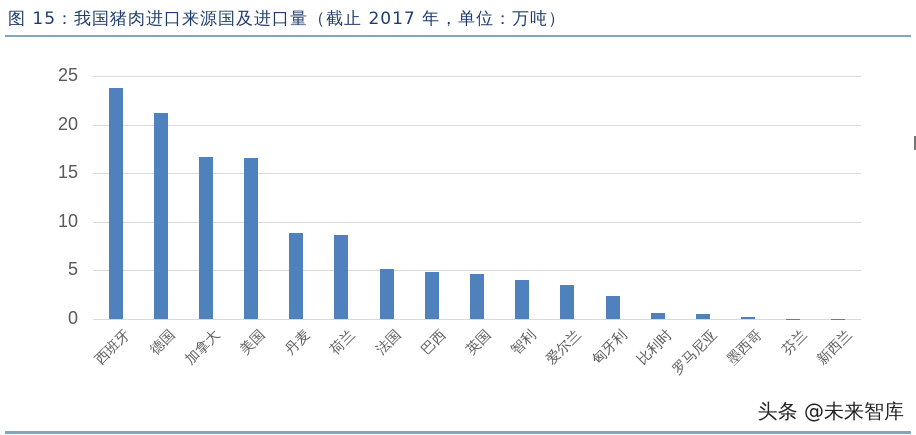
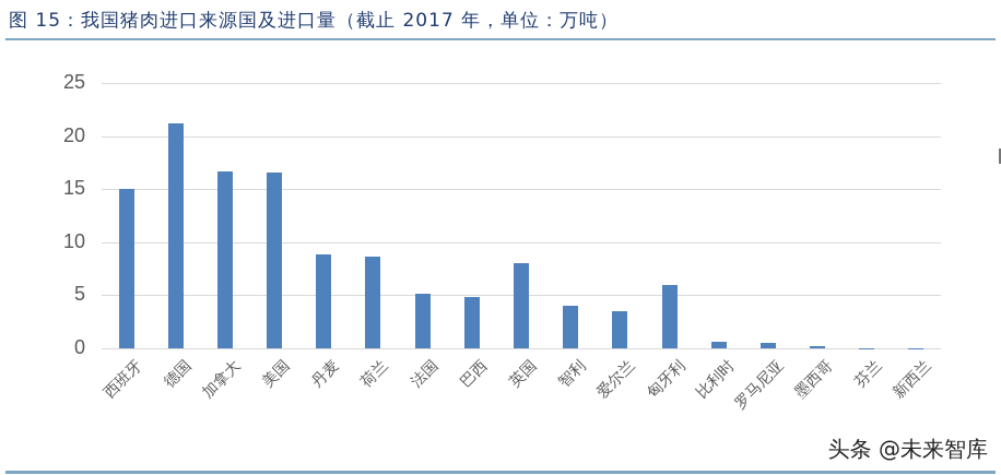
西班牙: 24 -> 15
英国: 5 -> 8
匈牙利: 2 -> 6
